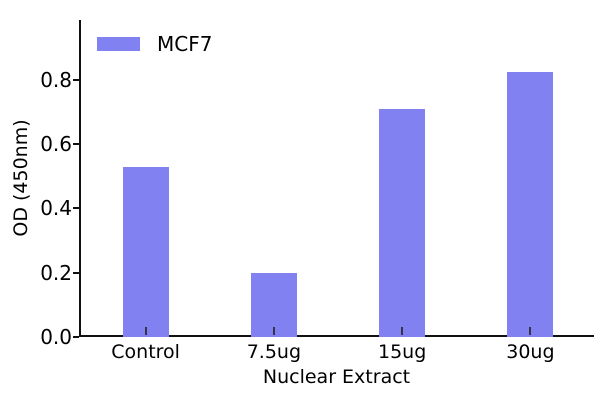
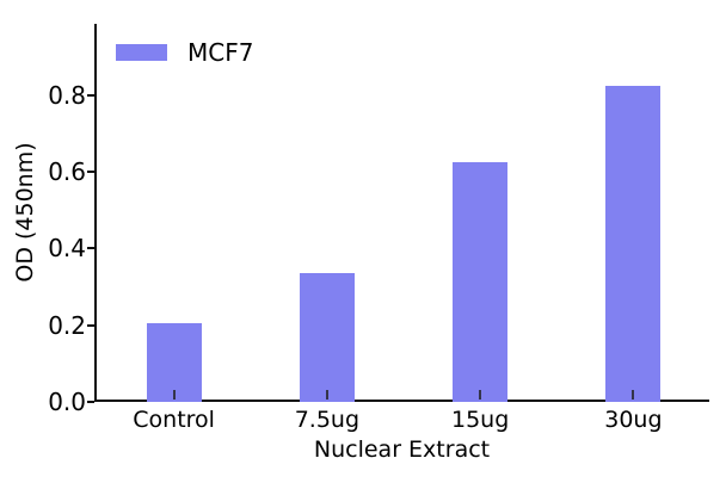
Control: 0.53 -> 0.20
7.5ug: 0.20 -> 0.34
15ug: 0.71 -> 0.62
